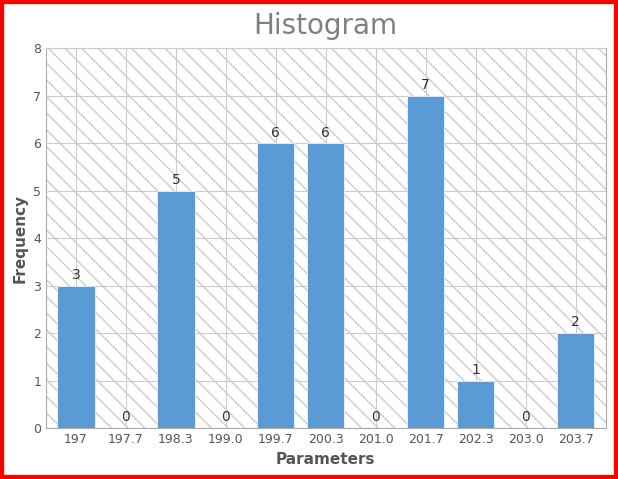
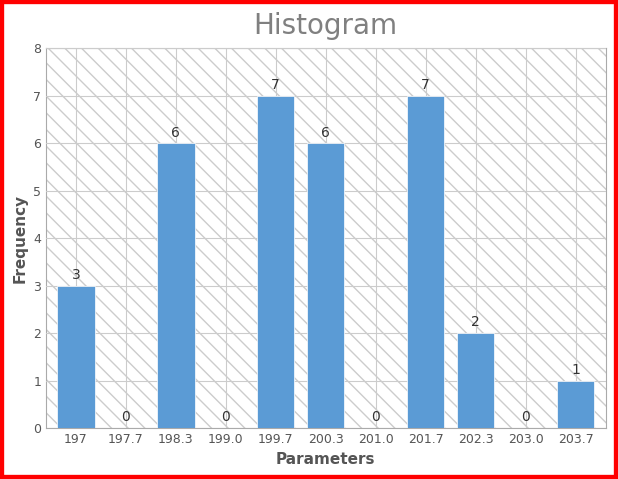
198.3: 5 -> 6
199.7: 6 -> 7
202.3: 1 -> 2
203.7: 2 -> 1
